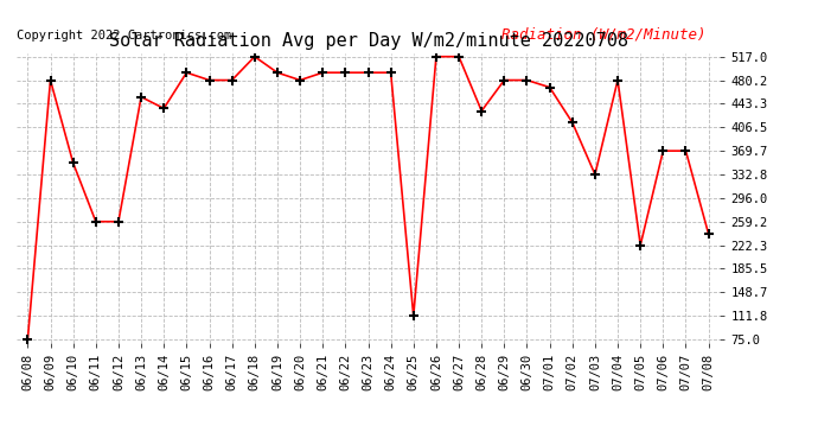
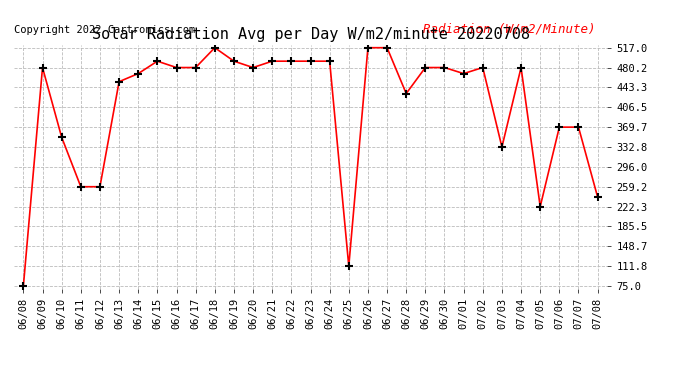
06/14: 436 -> 469
07/02: 414 -> 480
